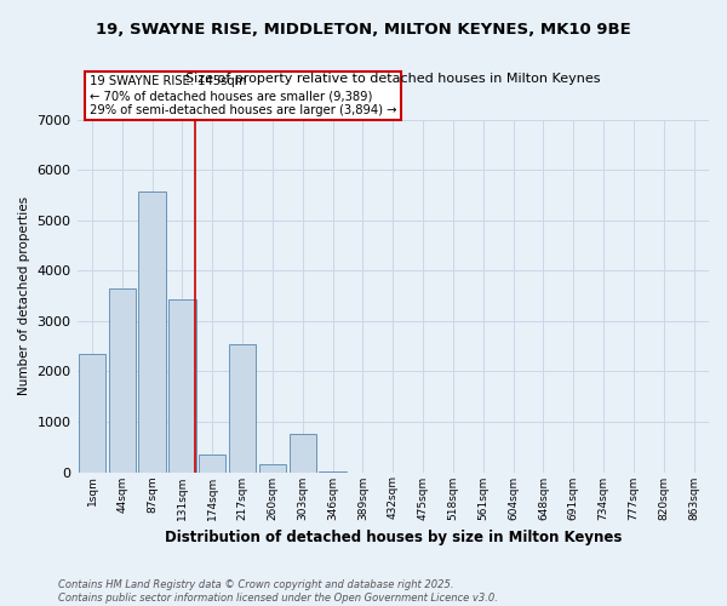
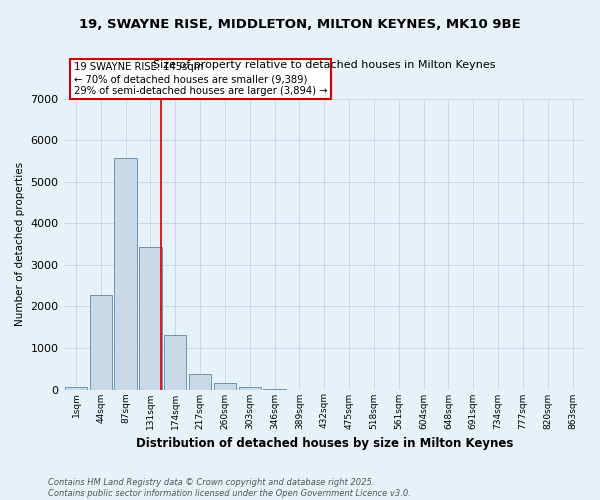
1sqm: 2350 -> 50
44sqm: 3650 -> 2280
174sqm: 350 -> 1310
217sqm: 2550 -> 380
303sqm: 750 -> 60
